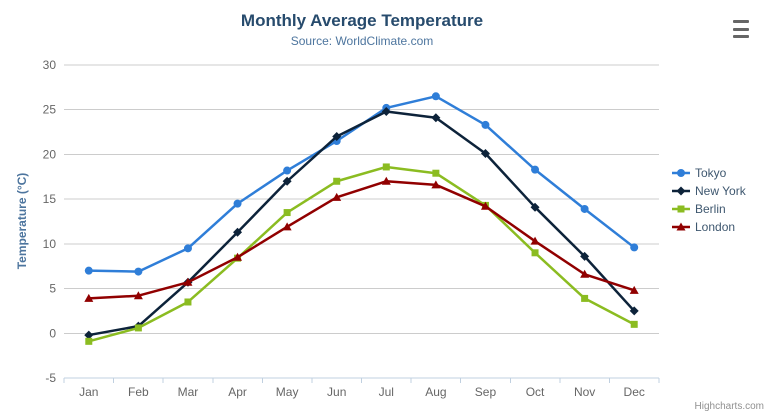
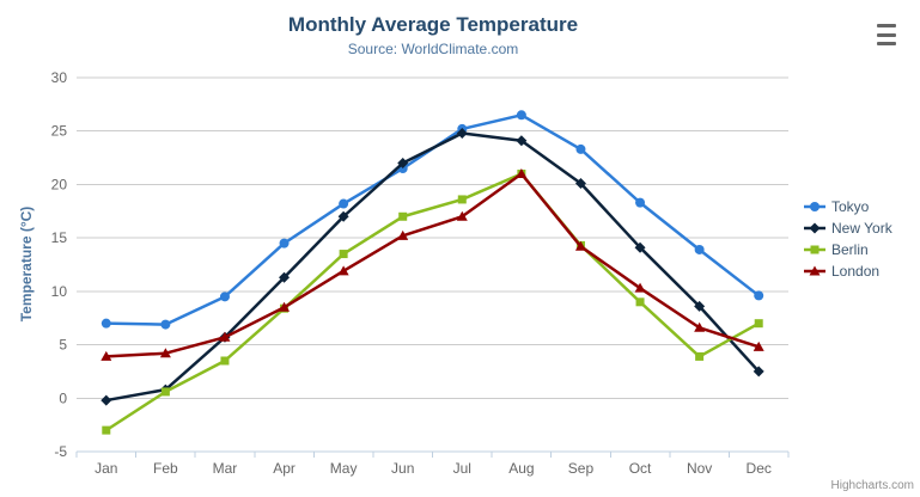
Berlin/Jan: -1 -> -3
Berlin/Aug: 18 -> 21
London/Aug: 17 -> 21
Berlin/Dec: 1 -> 7
